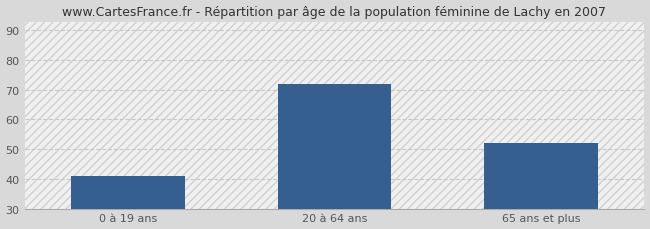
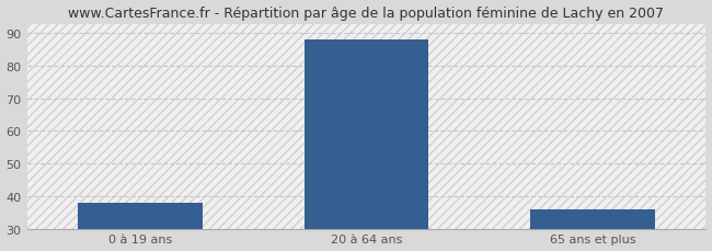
0 à 19 ans: 41 -> 38
20 à 64 ans: 72 -> 88
65 ans et plus: 52 -> 36
